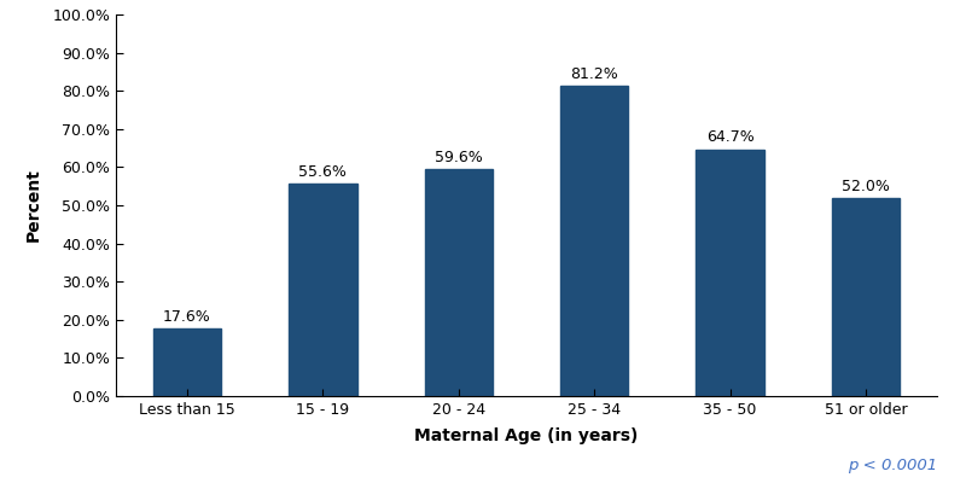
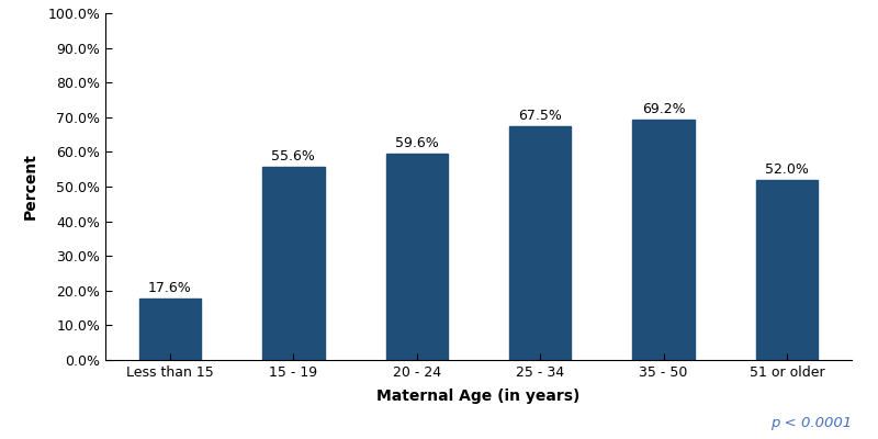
25 - 34: 81.2% -> 67.5%
35 - 50: 64.7% -> 69.2%
